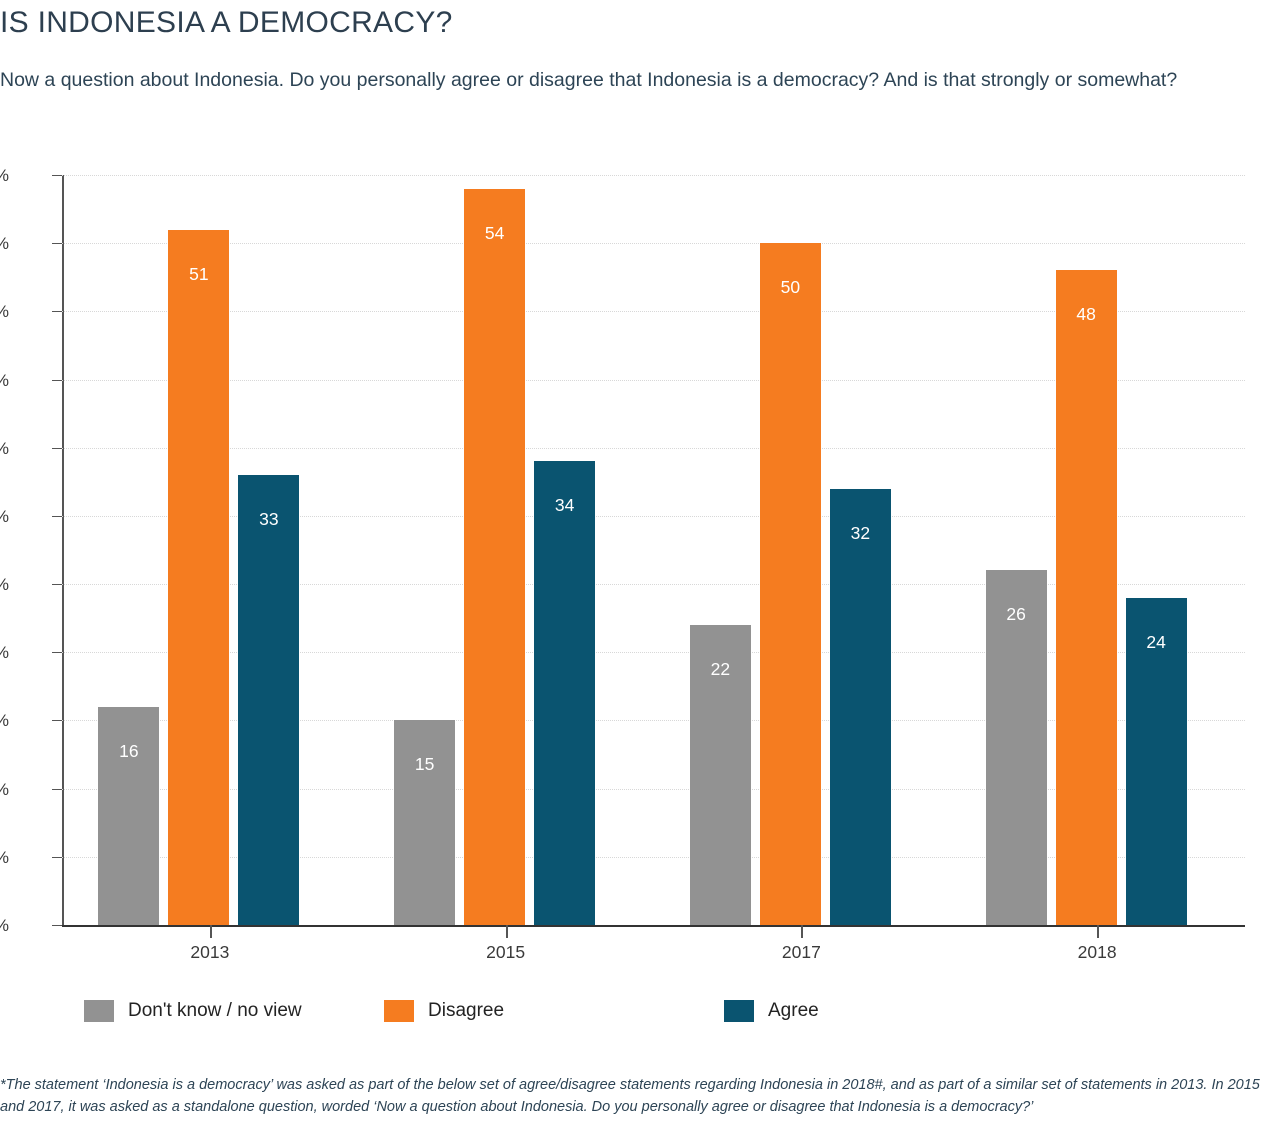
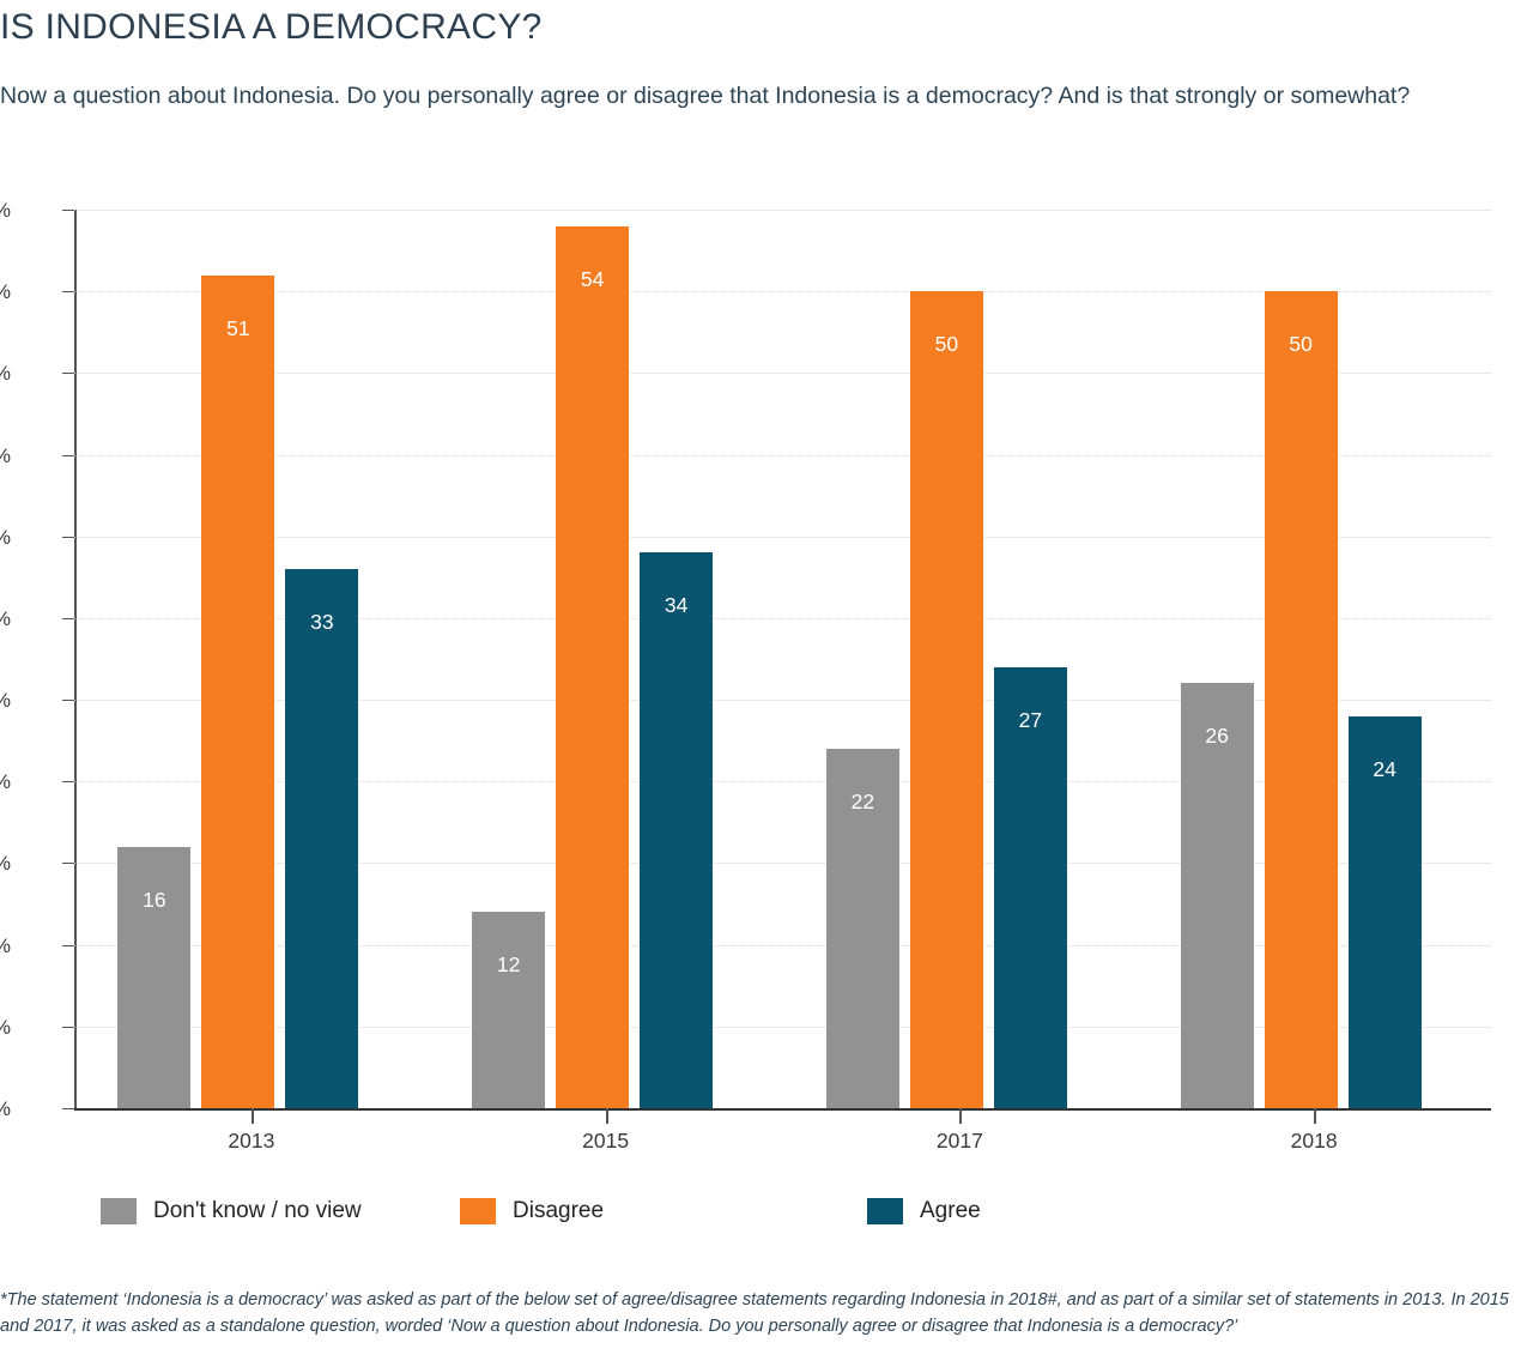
Don't know / no view/2015: 15 -> 12
Agree/2017: 32 -> 27
Disagree/2018: 48 -> 50
